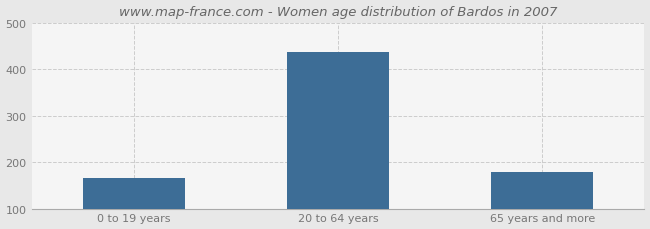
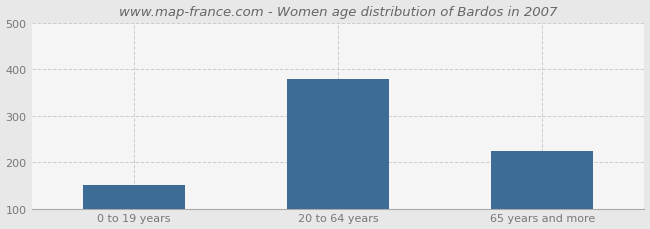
0 to 19 years: 165 -> 150
20 to 64 years: 438 -> 380
65 years and more: 178 -> 225
